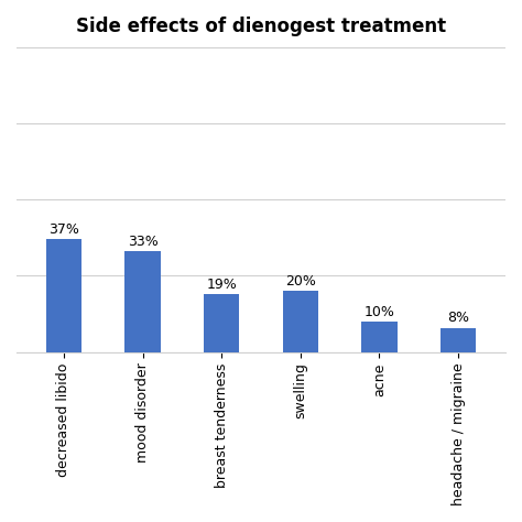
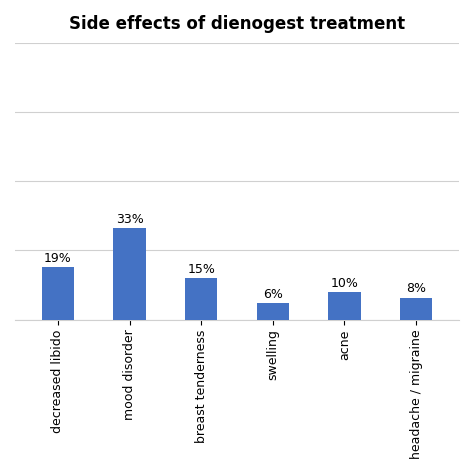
decreased libido: 37% -> 19%
breast tenderness: 19% -> 15%
swelling: 20% -> 6%
